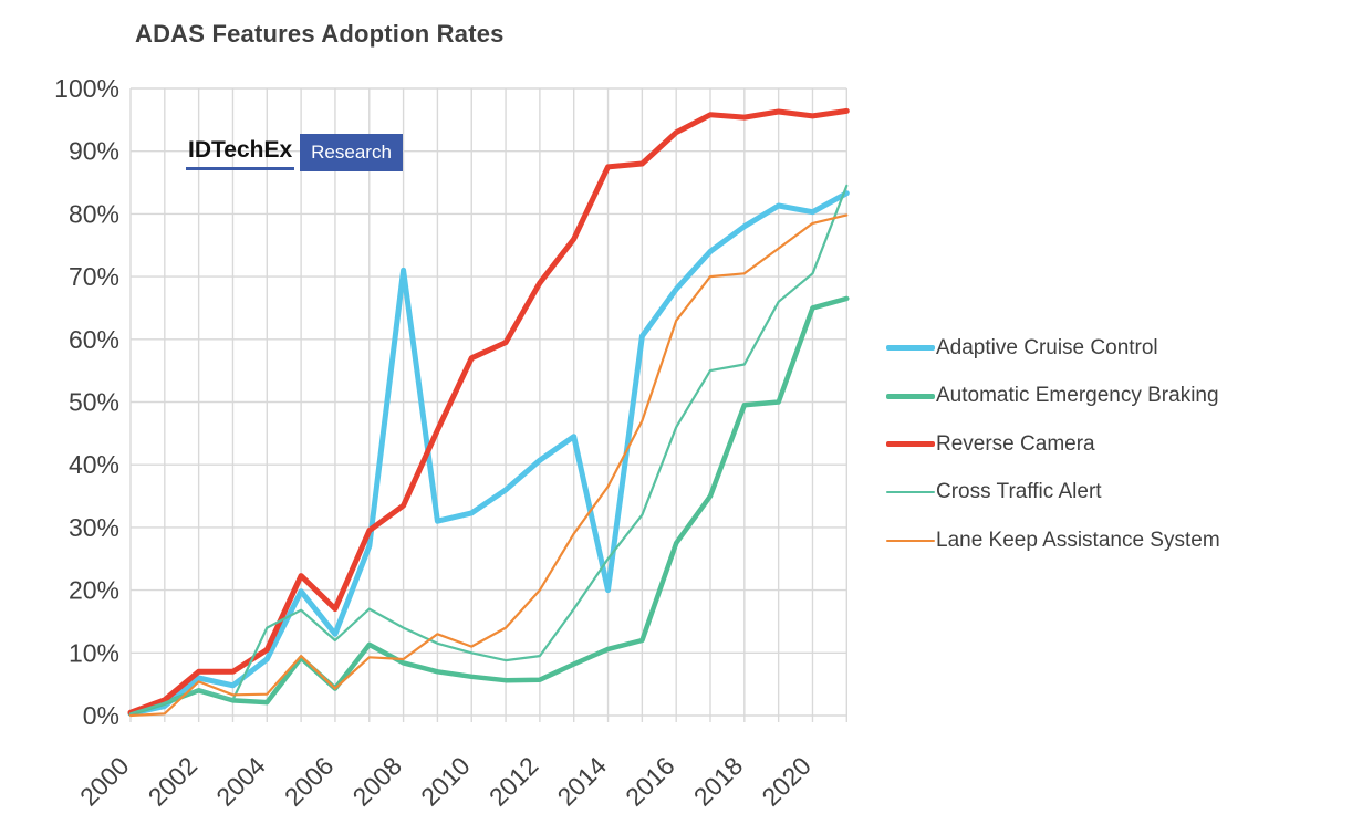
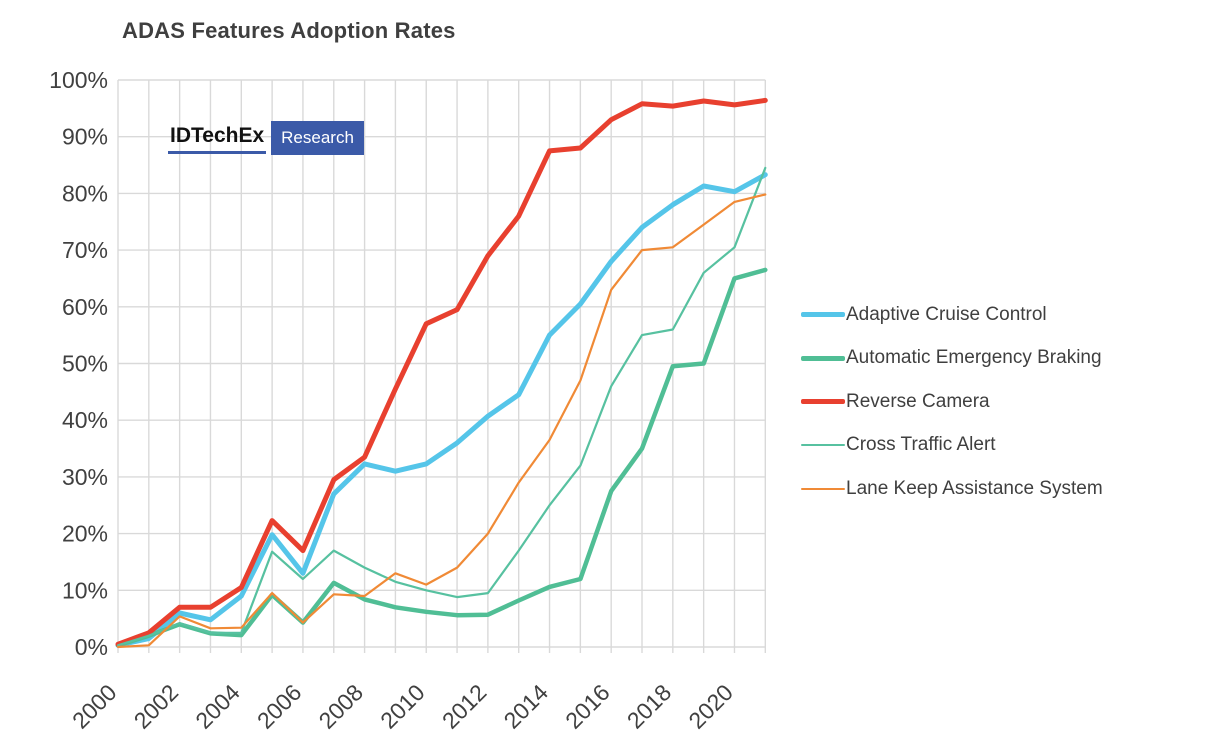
Cross Traffic Alert/2004: 14% -> 2%
Adaptive Cruise Control/2008: 71% -> 32%
Adaptive Cruise Control/2014: 20% -> 55%
